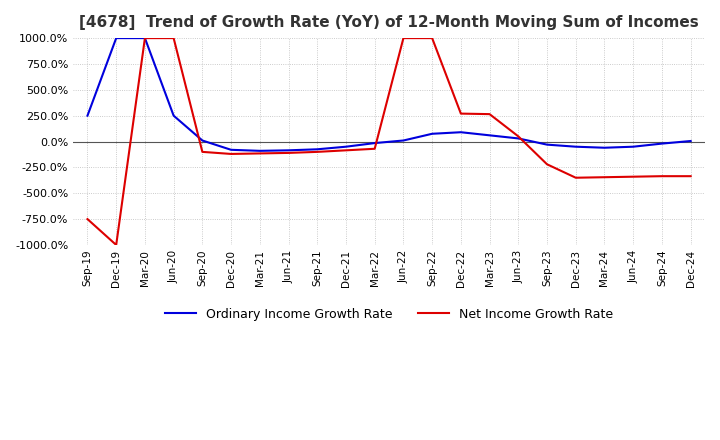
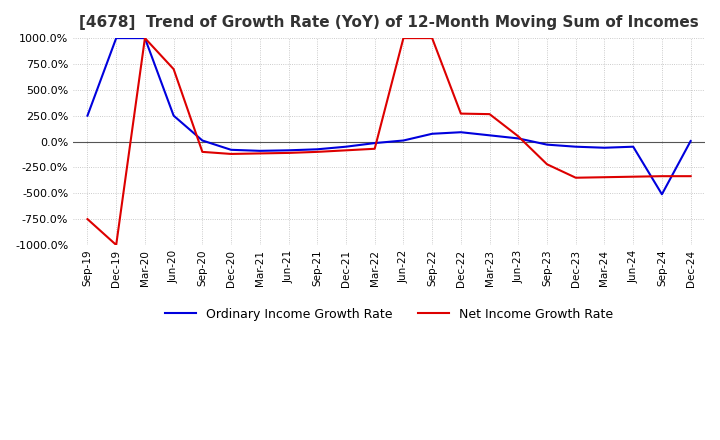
Net Income Growth Rate/Jun-20: 1000% -> 700%
Ordinary Income Growth Rate/Sep-24: -20% -> -510%
